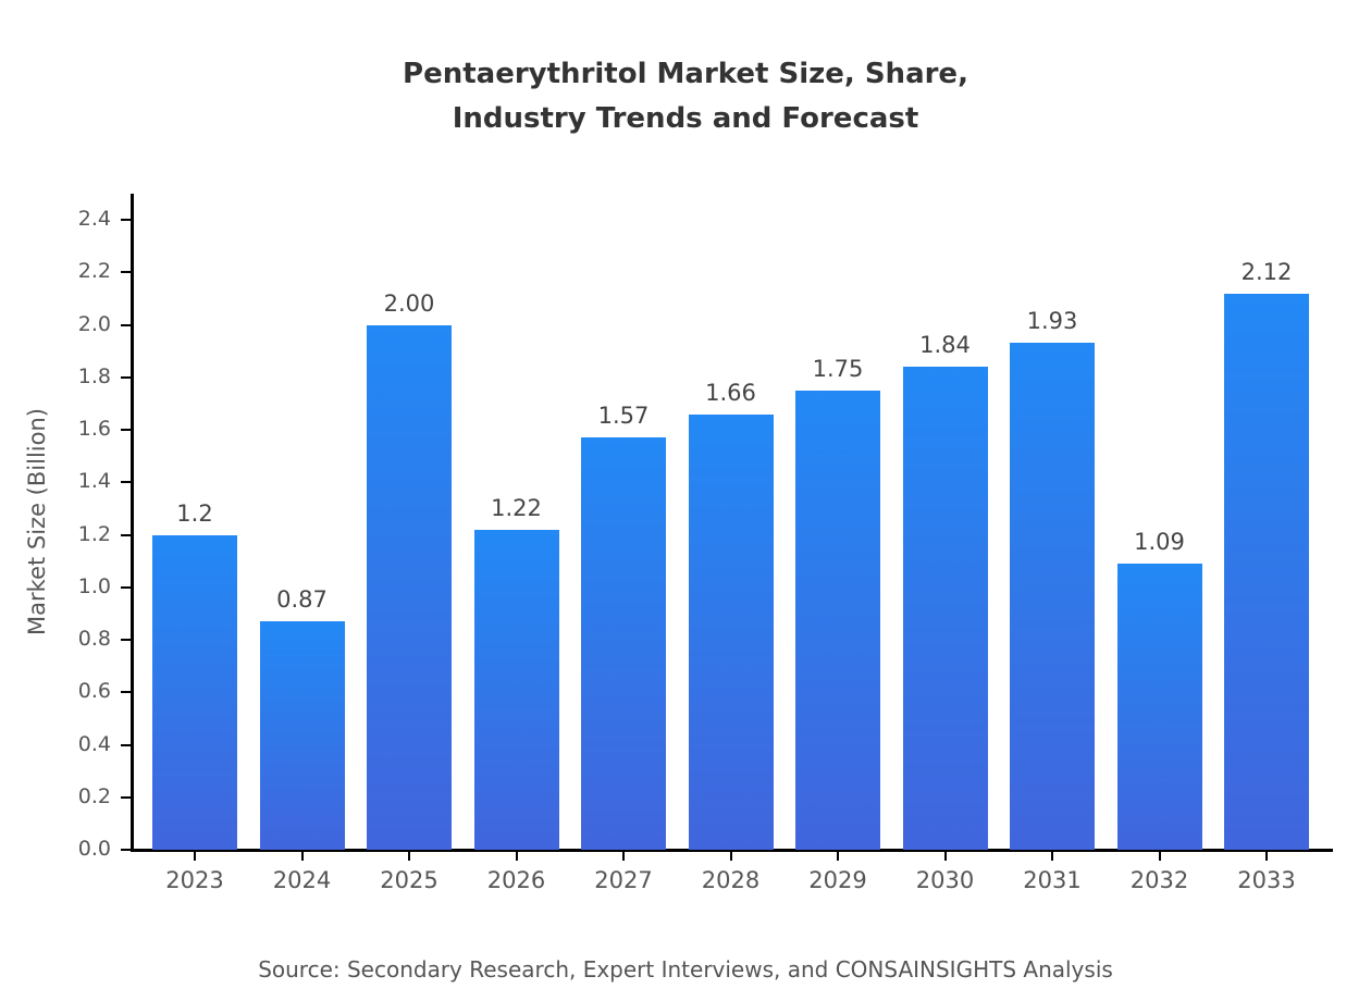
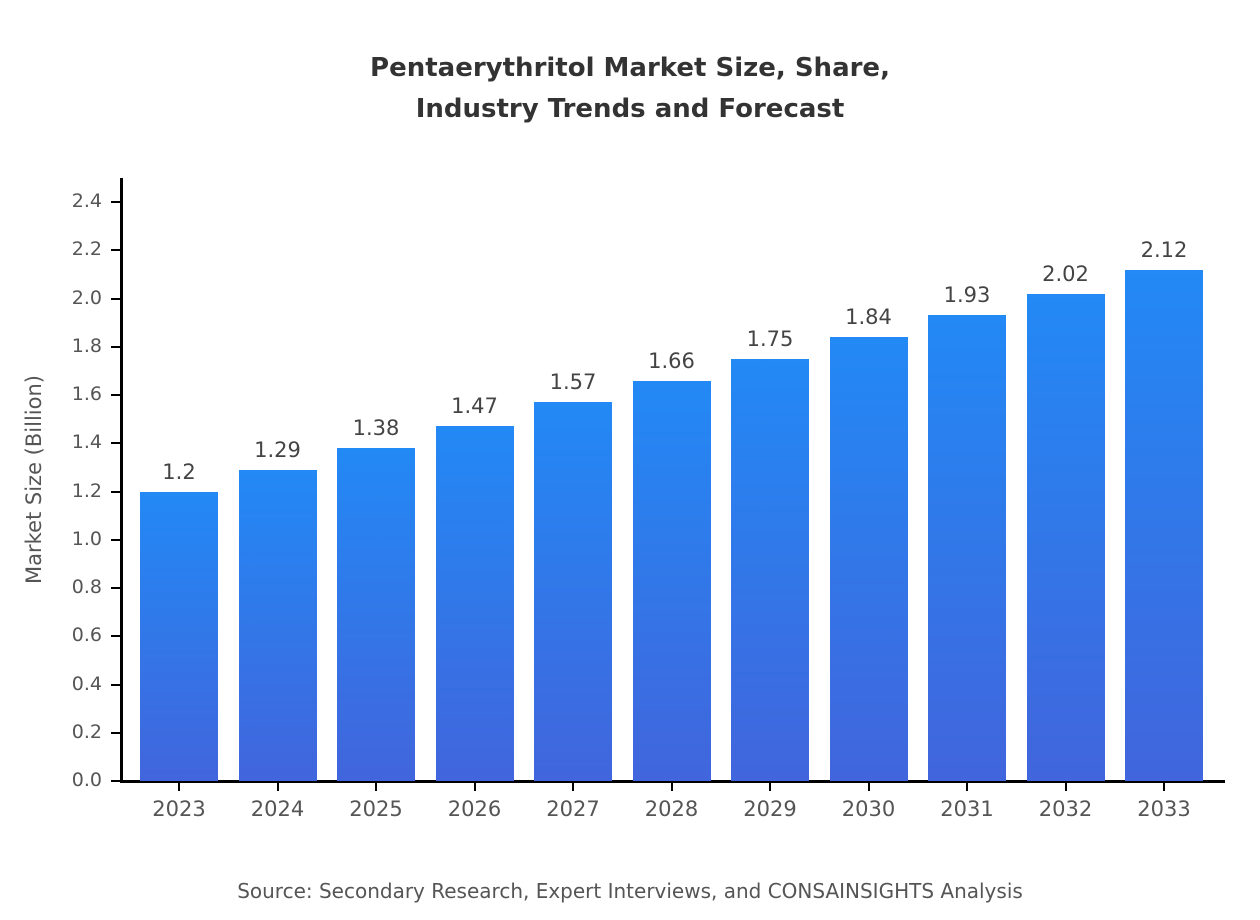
2024: 0.87 -> 1.29
2025: 2.00 -> 1.38
2026: 1.22 -> 1.47
2032: 1.09 -> 2.02
